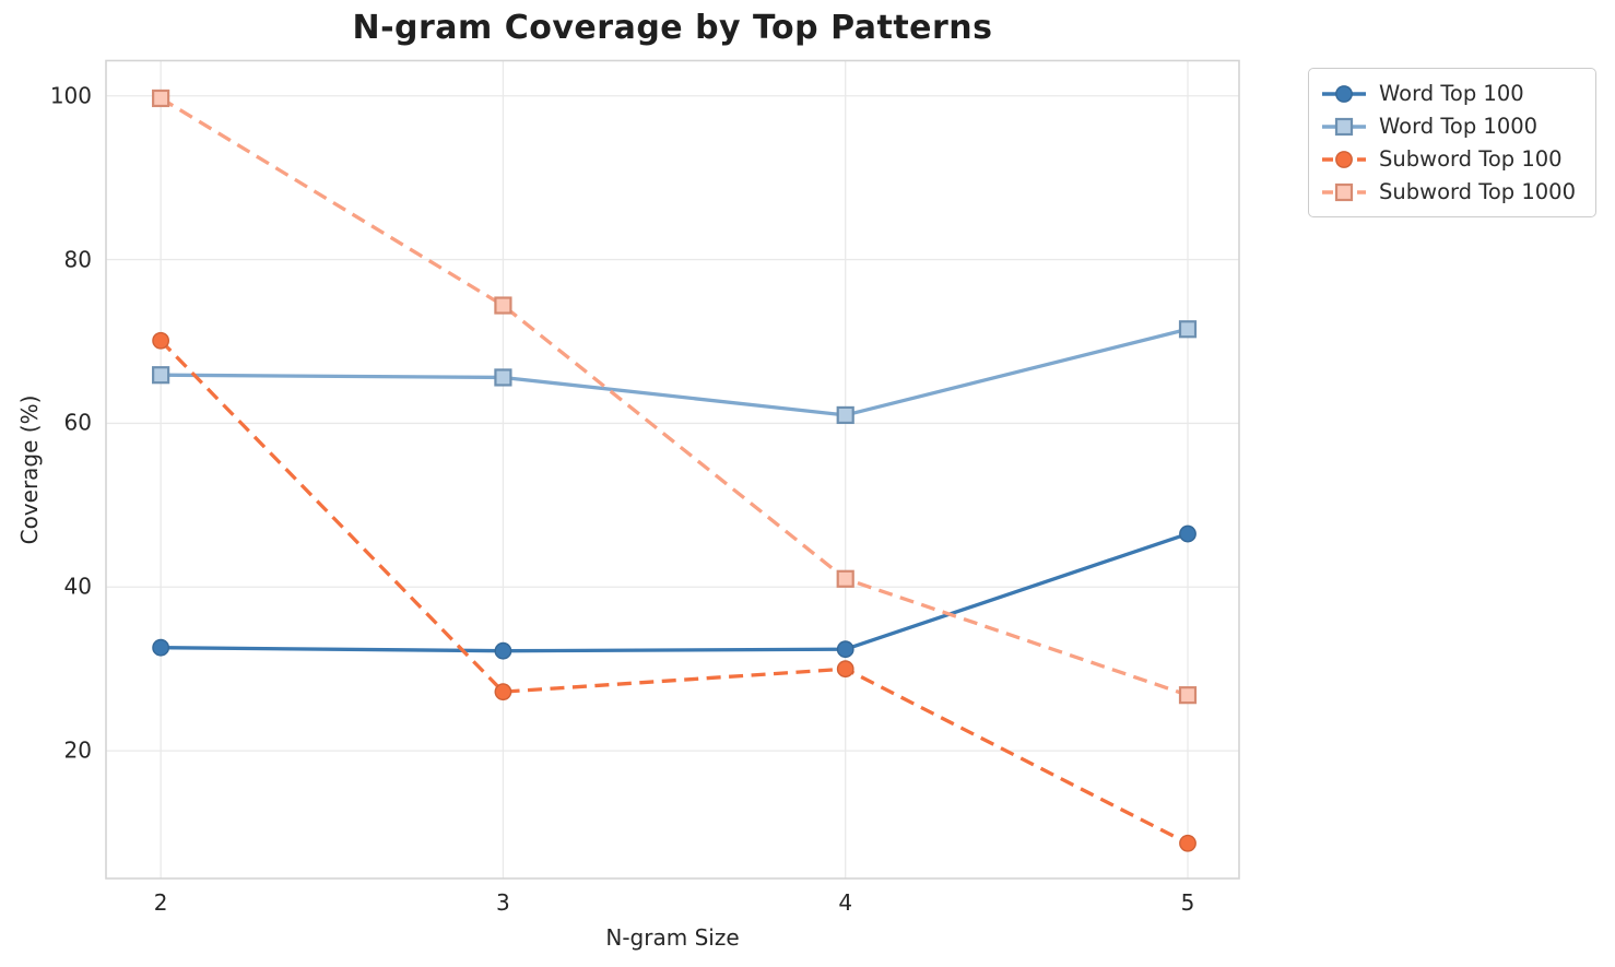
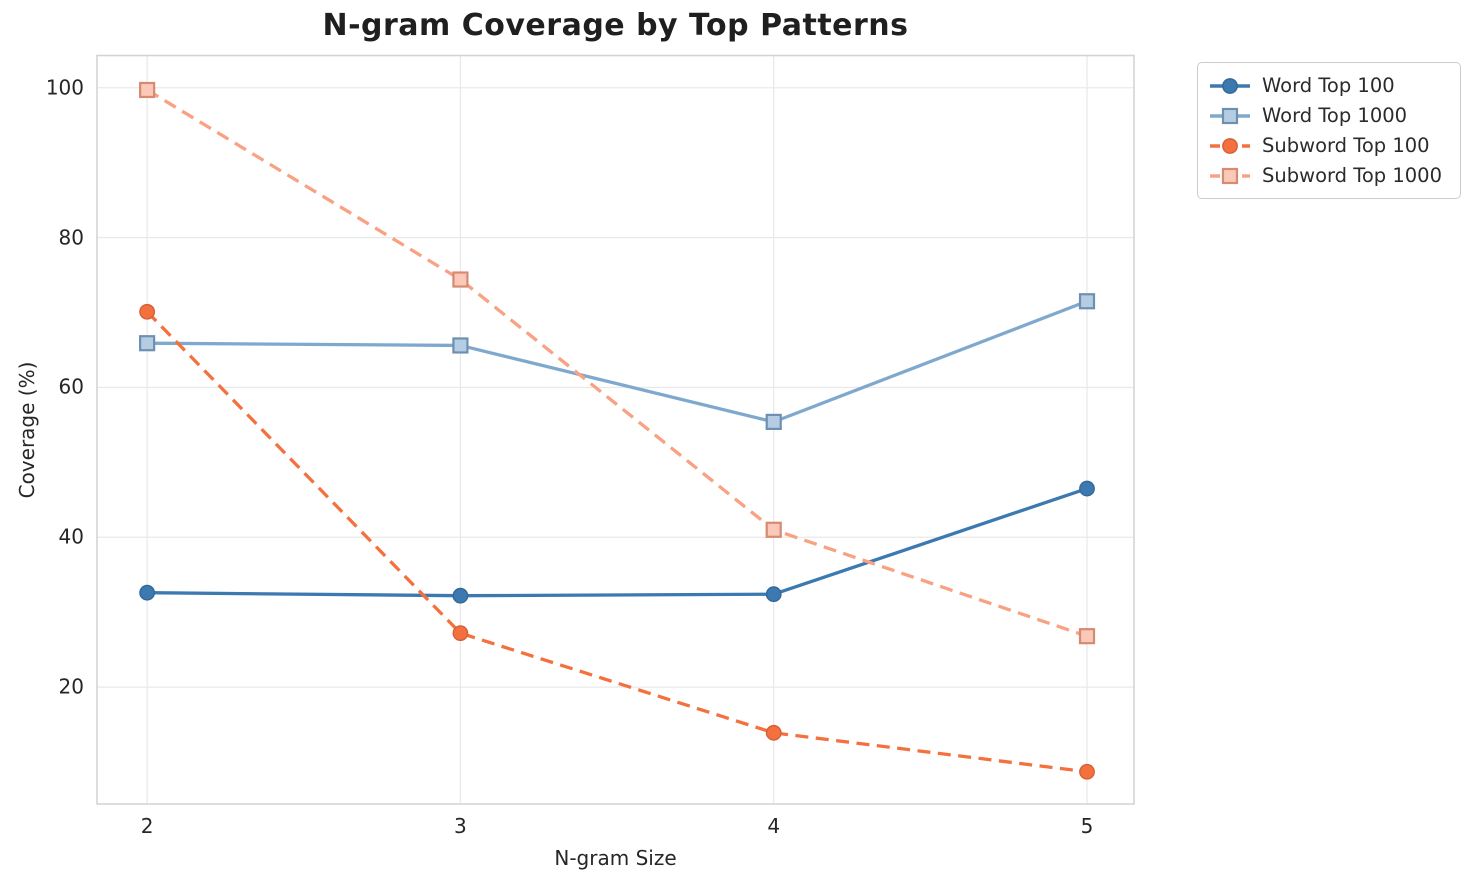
Word Top 1000/4: 61 -> 55
Subword Top 100/4: 30 -> 14
